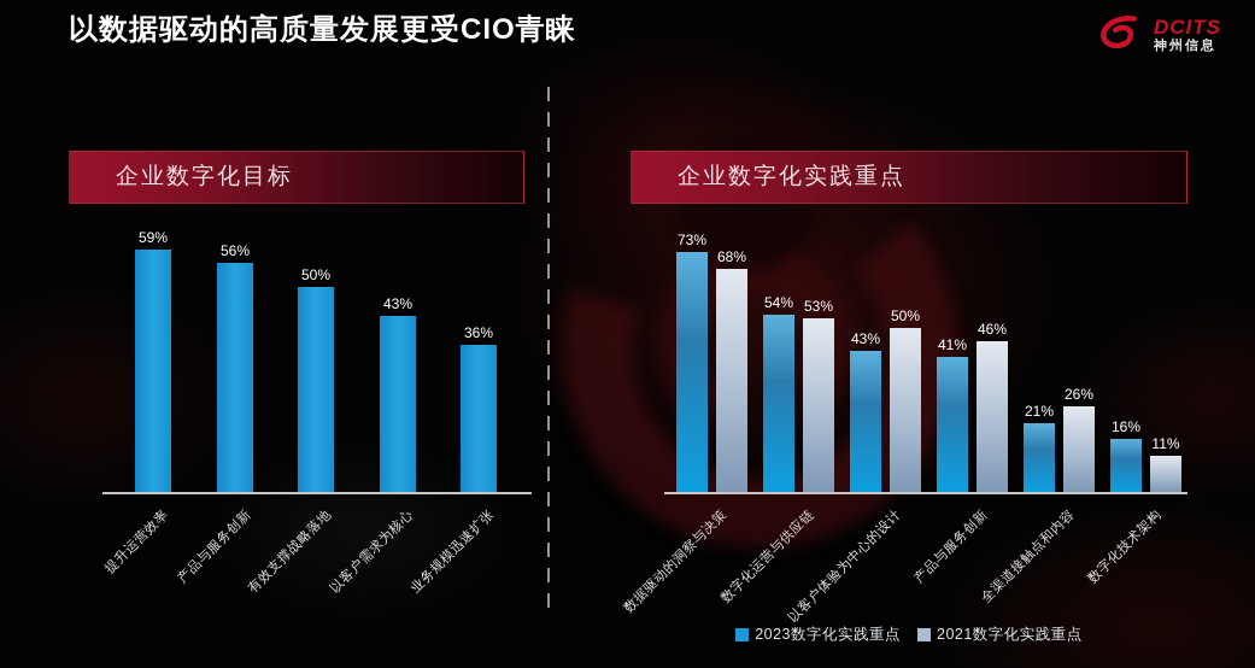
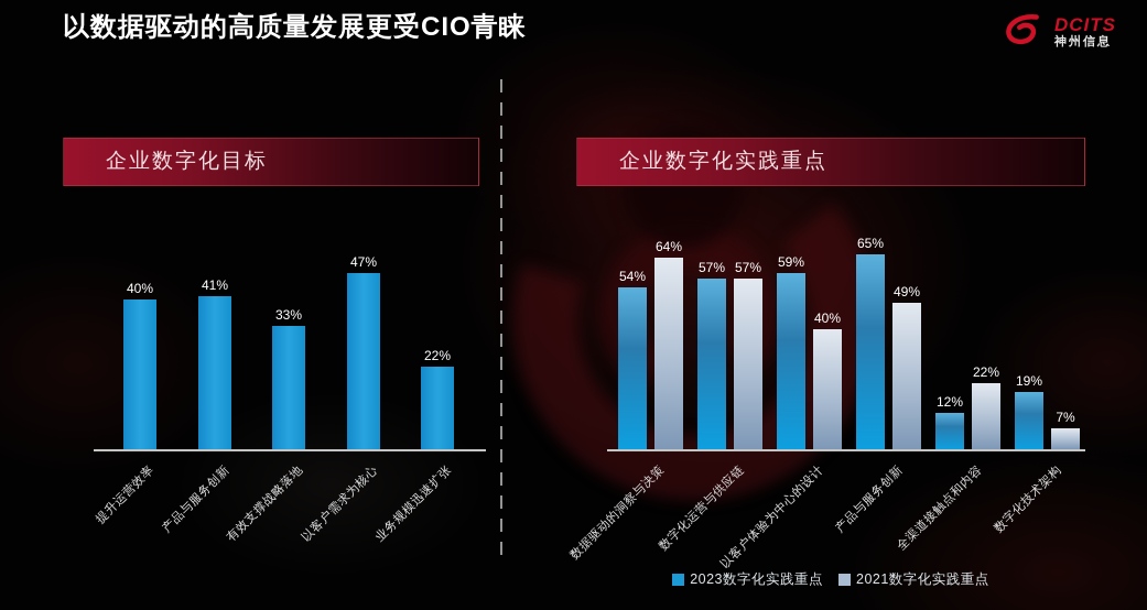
企业数字化目标/提升运营效率: 59% -> 40%
企业数字化目标/产品与服务创新: 56% -> 41%
企业数字化目标/有效支撑战略落地: 50% -> 33%
企业数字化目标/以客户需求为核心: 43% -> 47%
企业数字化目标/业务规模迅速扩张: 36% -> 22%
企业数字化实践重点/2023数字化实践重点/数据驱动的洞察与决策: 73% -> 54%
企业数字化实践重点/2021数字化实践重点/数据驱动的洞察与决策: 68% -> 64%
企业数字化实践重点/2023数字化实践重点/数字化运营与供应链: 54% -> 57%
企业数字化实践重点/2021数字化实践重点/数字化运营与供应链: 53% -> 57%
企业数字化实践重点/2023数字化实践重点/以客户体验为中心的设计: 43% -> 59%
企业数字化实践重点/2021数字化实践重点/以客户体验为中心的设计: 50% -> 40%
企业数字化实践重点/2023数字化实践重点/产品与服务创新: 41% -> 65%
企业数字化实践重点/2021数字化实践重点/产品与服务创新: 46% -> 49%
企业数字化实践重点/2023数字化实践重点/全渠道接触点和内容: 21% -> 12%
企业数字化实践重点/2021数字化实践重点/全渠道接触点和内容: 26% -> 22%
企业数字化实践重点/2023数字化实践重点/数字化技术架构: 16% -> 19%
企业数字化实践重点/2021数字化实践重点/数字化技术架构: 11% -> 7%
